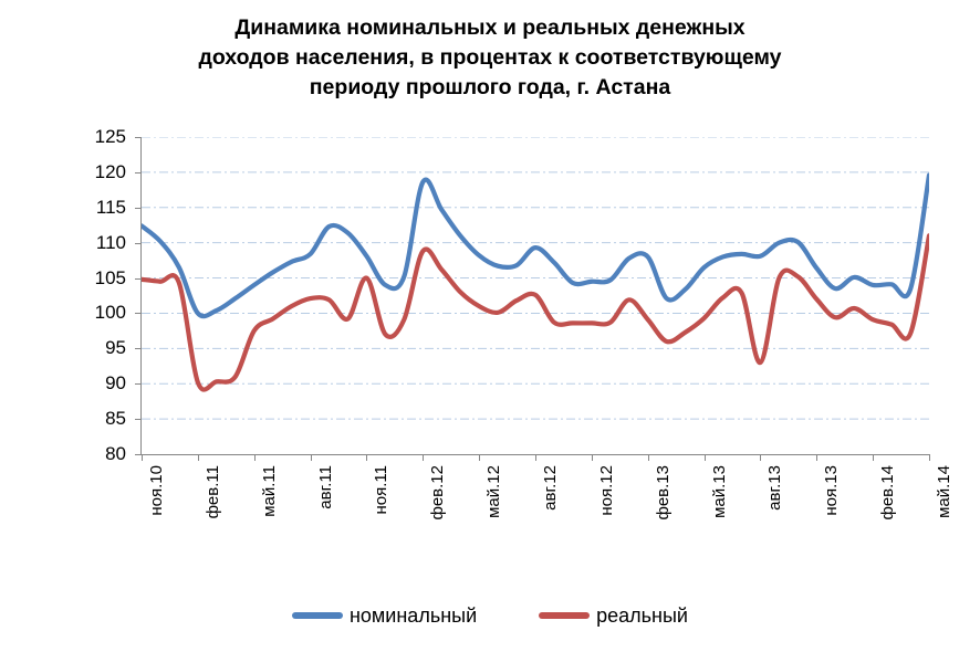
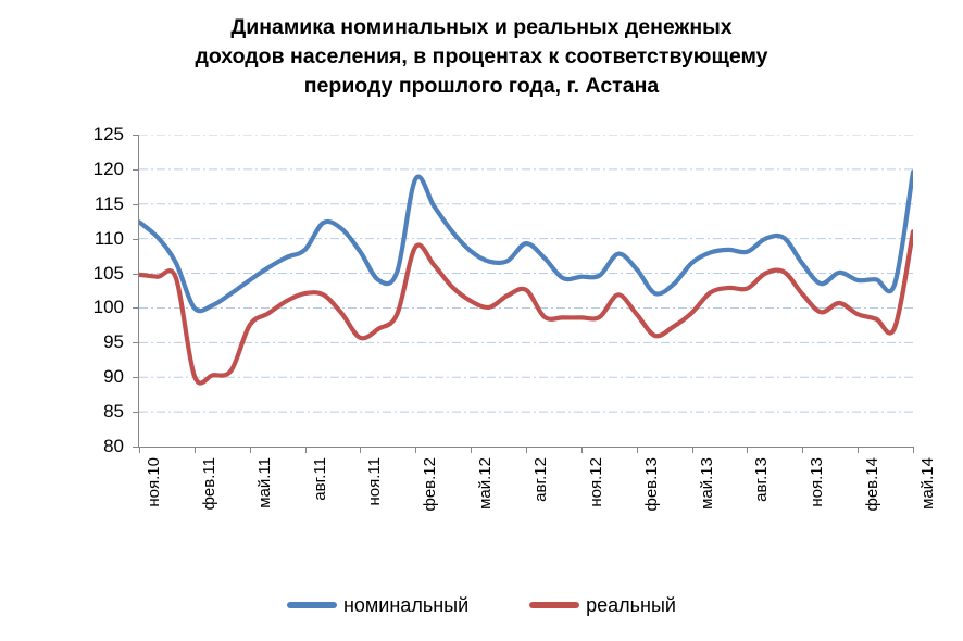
реальный/ноя.11: 105 -> 96
номинальный/фев.13: 108 -> 106
реальный/авг.13: 93 -> 103
